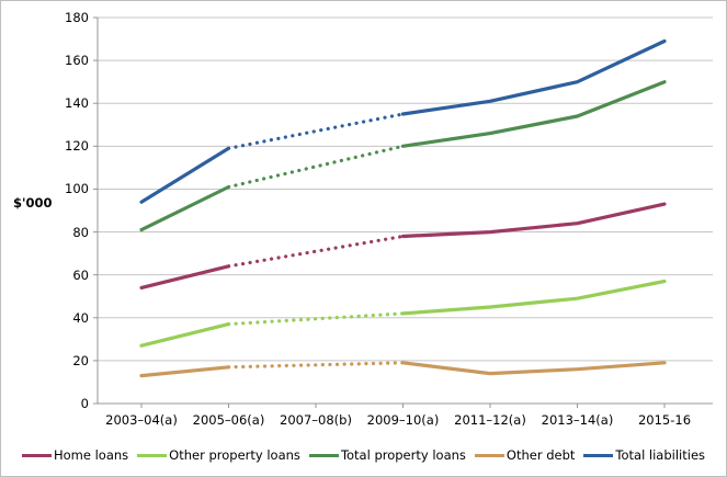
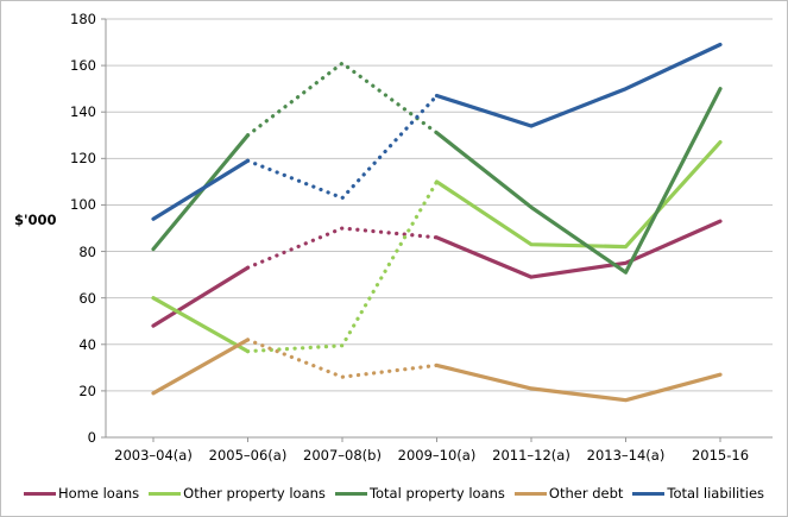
Home loans/2003–04(a): 54 -> 48
Other property loans/2003–04(a): 27 -> 60
Other debt/2003–04(a): 13 -> 19
Home loans/2005–06(a): 64 -> 73
Total property loans/2005–06(a): 101 -> 130
Other debt/2005–06(a): 17 -> 42
Home loans/2007–08(b): 71 -> 90
Total property loans/2007–08(b): 110 -> 161
Other debt/2007–08(b): 18 -> 26
Total liabilities/2007–08(b): 127 -> 103
Home loans/2009–10(a): 78 -> 86
Other property loans/2009–10(a): 42 -> 110
Total property loans/2009–10(a): 120 -> 131
Other debt/2009–10(a): 19 -> 31
Total liabilities/2009–10(a): 135 -> 147
Home loans/2011–12(a): 80 -> 69
Other property loans/2011–12(a): 45 -> 83
Total property loans/2011–12(a): 126 -> 99
Other debt/2011–12(a): 14 -> 21
Total liabilities/2011–12(a): 141 -> 134
Home loans/2013–14(a): 84 -> 75
Other property loans/2013–14(a): 49 -> 82
Total property loans/2013–14(a): 134 -> 71
Other property loans/2015-16: 57 -> 127
Other debt/2015-16: 19 -> 27
